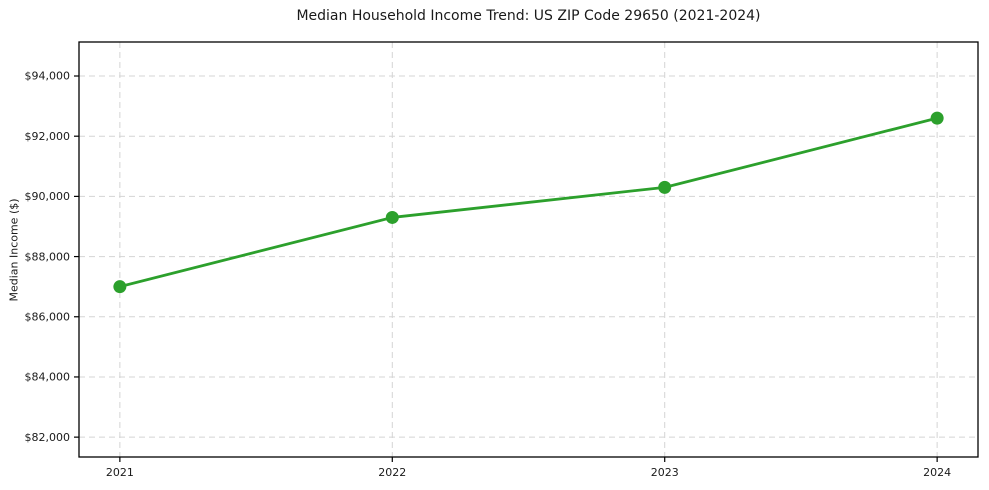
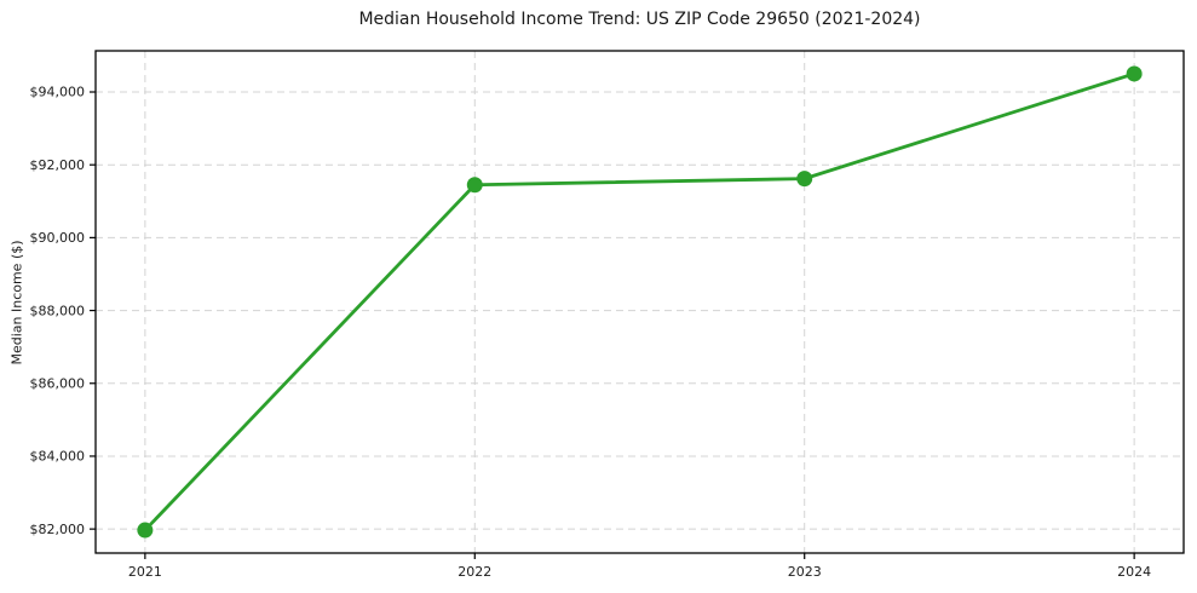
2021: $87000 -> $82000
2022: $89300 -> $91400
2023: $90300 -> $91600
2024: $92600 -> $94500
